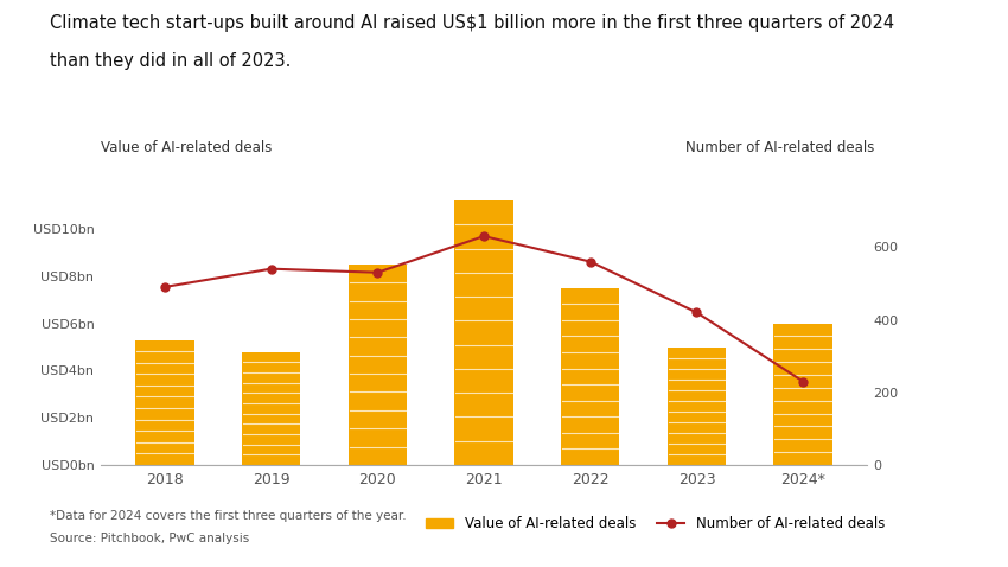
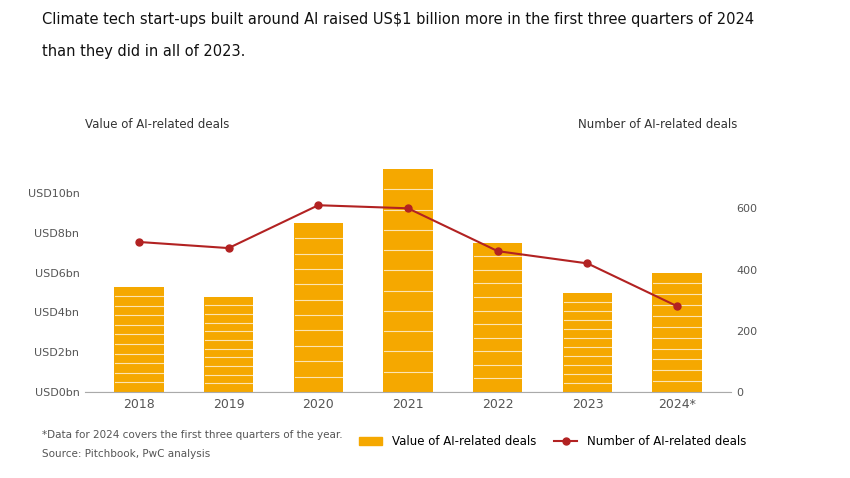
Number of AI-related deals/2019: 540 -> 470
Number of AI-related deals/2020: 530 -> 610
Number of AI-related deals/2021: 630 -> 600
Number of AI-related deals/2022: 560 -> 460
Number of AI-related deals/2024*: 230 -> 280
